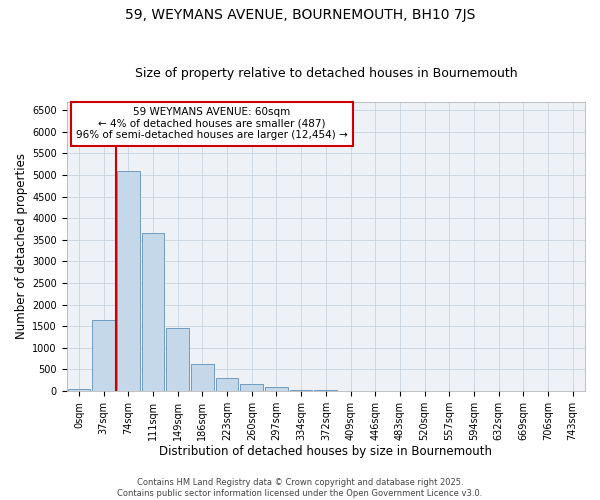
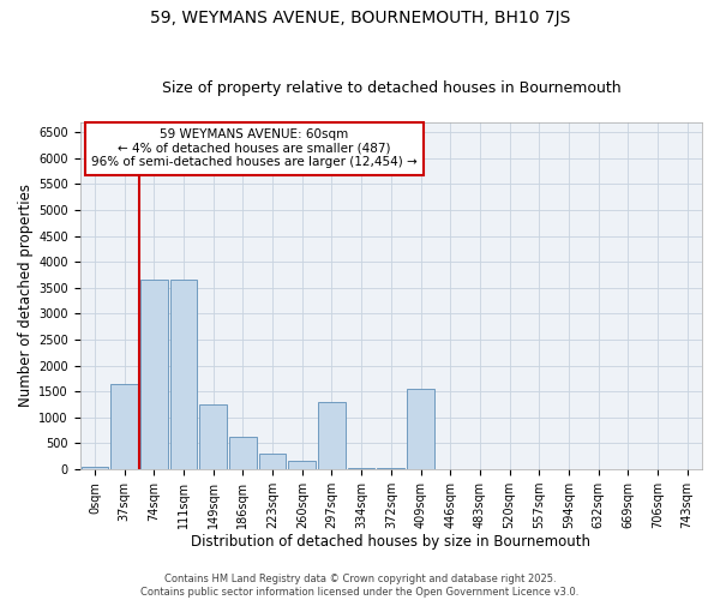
74sqm: 5100 -> 3650
149sqm: 1450 -> 1250
297sqm: 100 -> 1300
409sqm: 10 -> 1550
